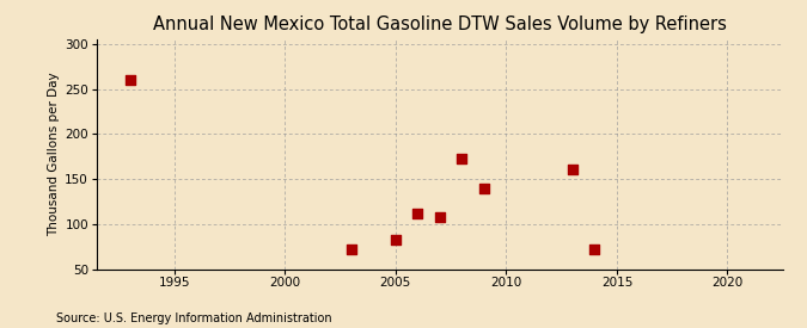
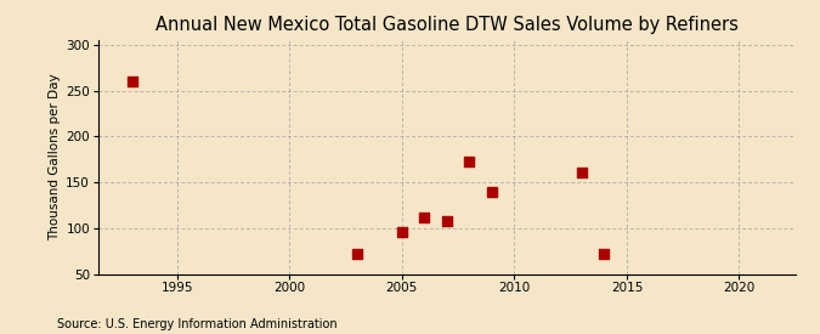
2005: 83 -> 96
